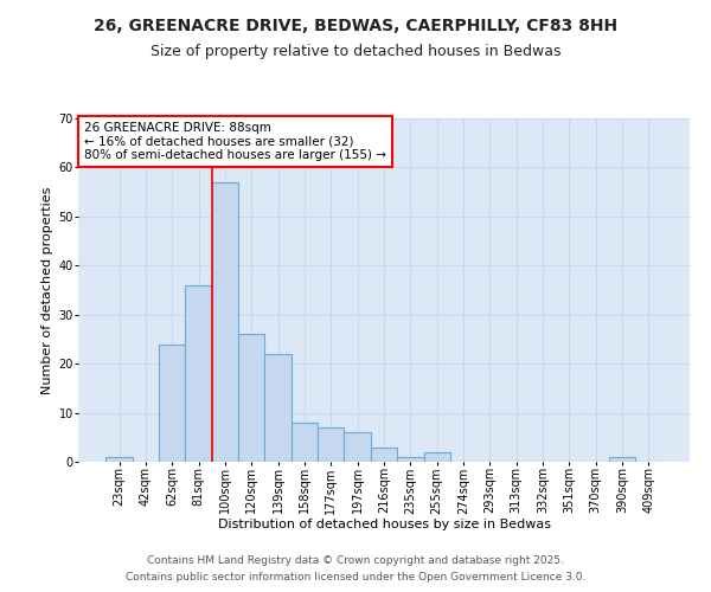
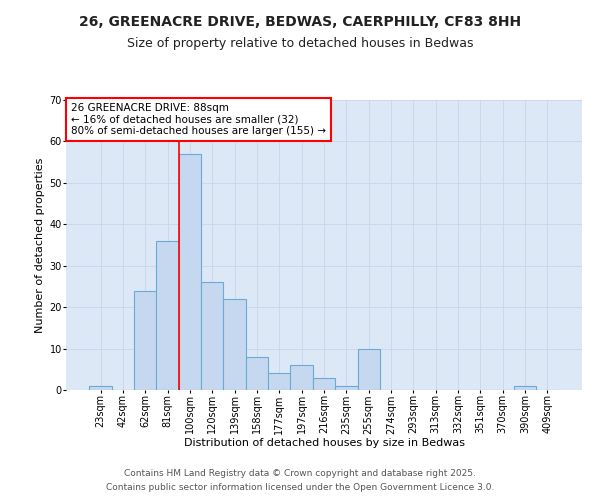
177sqm: 7 -> 4
255sqm: 2 -> 10
